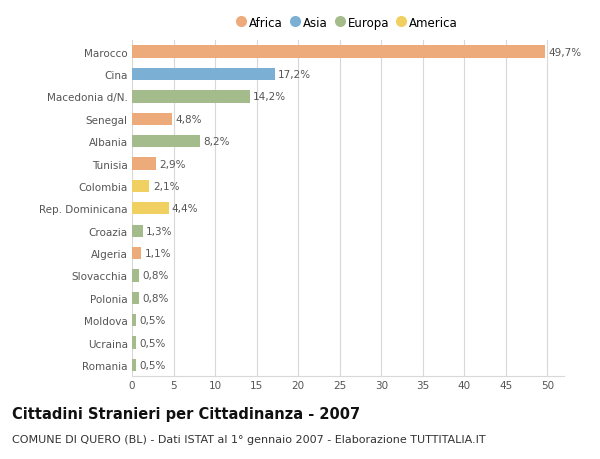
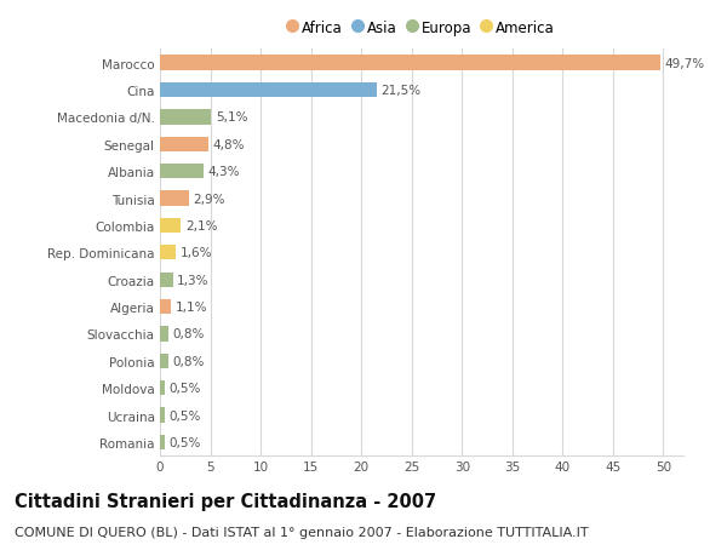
Cina: 17,2% -> 21,5%
Macedonia d/N.: 14,2% -> 5,1%
Albania: 8,2% -> 4,3%
Rep. Dominicana: 4,4% -> 1,6%
